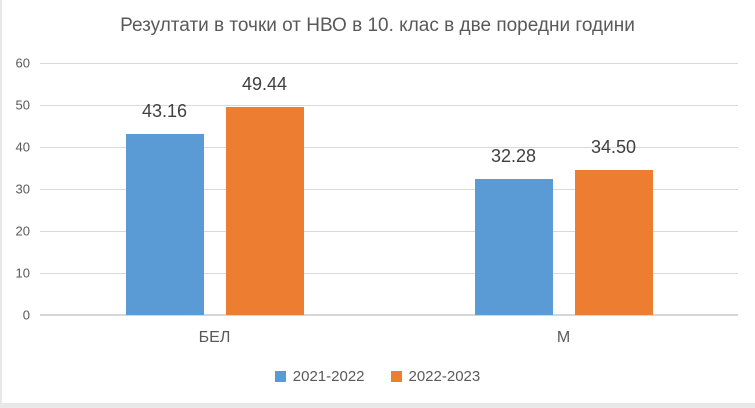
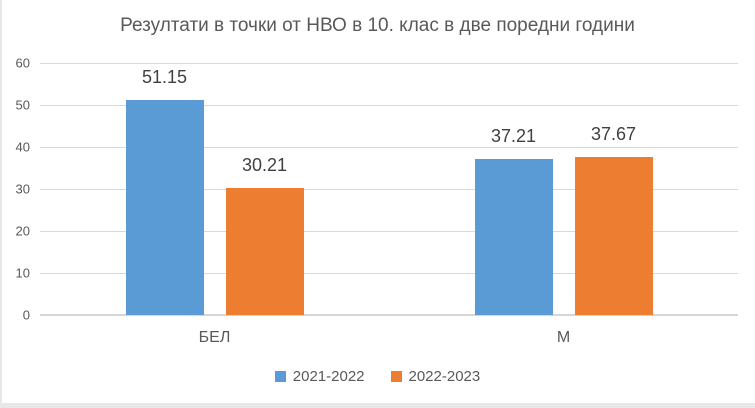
2021-2022/БЕЛ: 43.16 -> 51.15
2022-2023/БЕЛ: 49.44 -> 30.21
2021-2022/М: 32.28 -> 37.21
2022-2023/М: 34.50 -> 37.67
